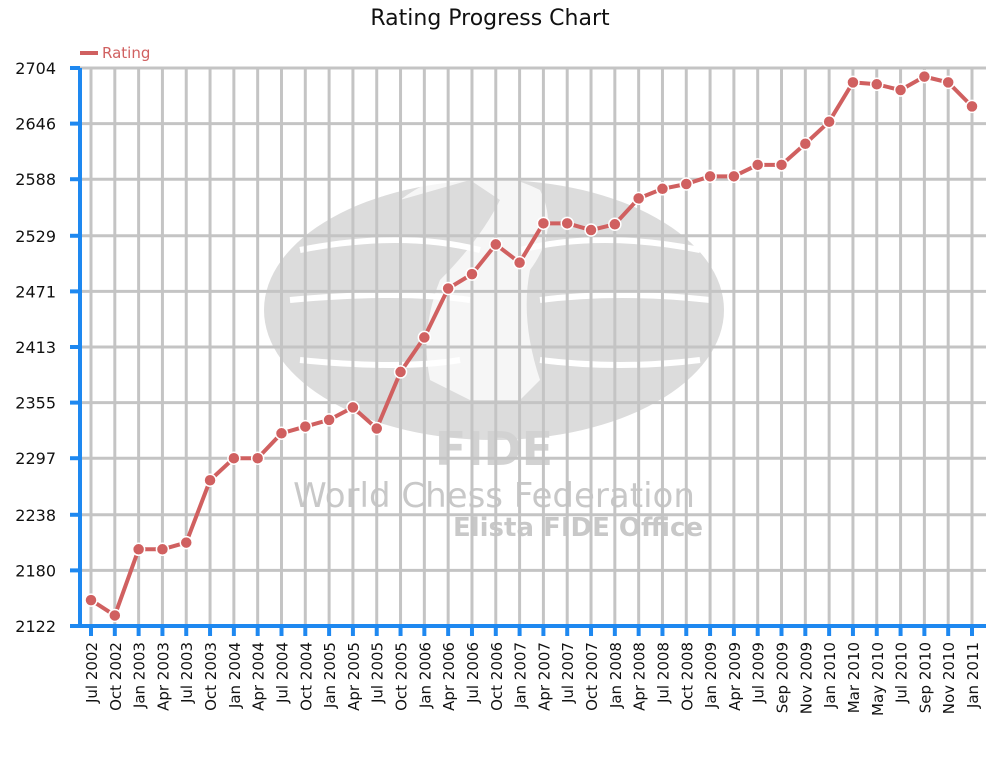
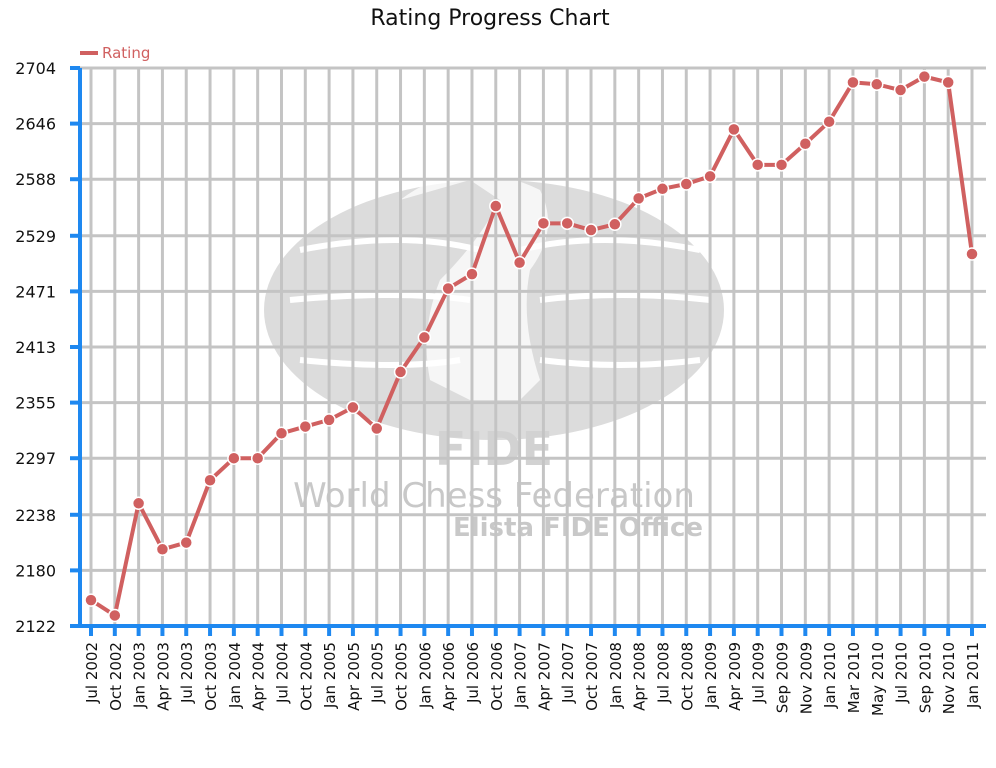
Jan 2003: 2200 -> 2250
Oct 2006: 2520 -> 2560
Apr 2009: 2590 -> 2640
Jan 2011: 2660 -> 2510
